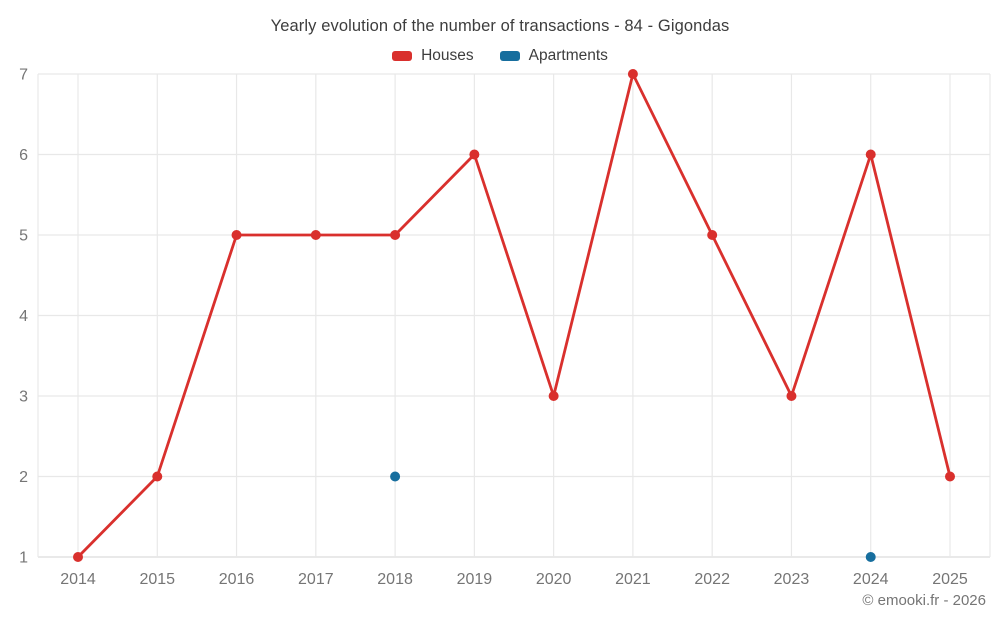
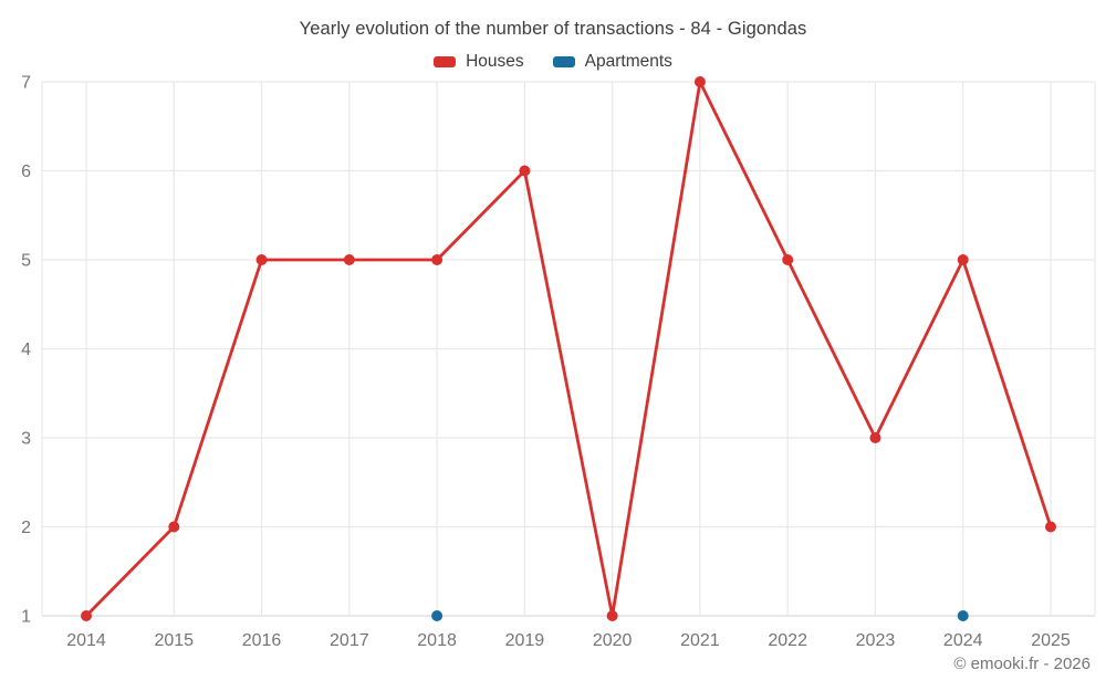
Apartments/2018: 2 -> 1
Houses/2020: 3 -> 1
Houses/2024: 6 -> 5
